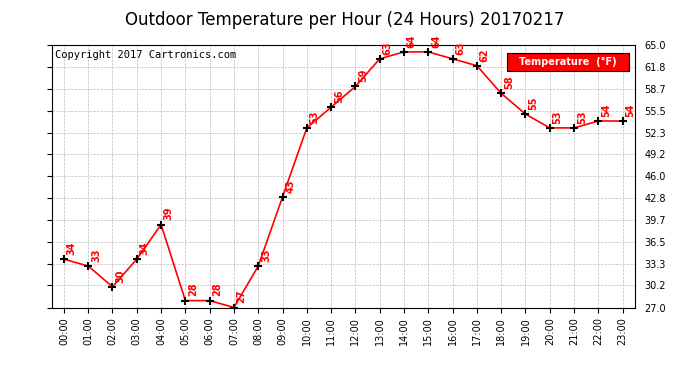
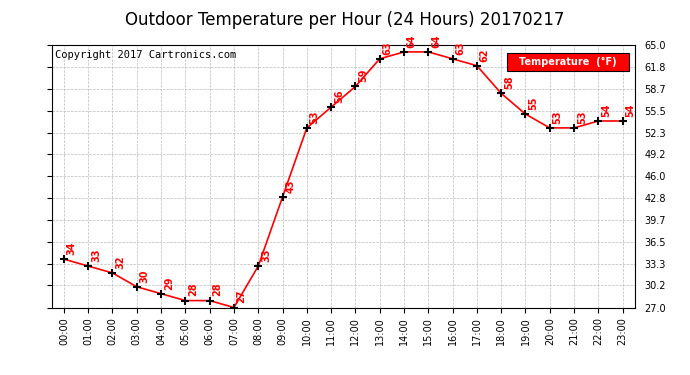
02:00: 30 -> 32
03:00: 34 -> 30
04:00: 39 -> 29
